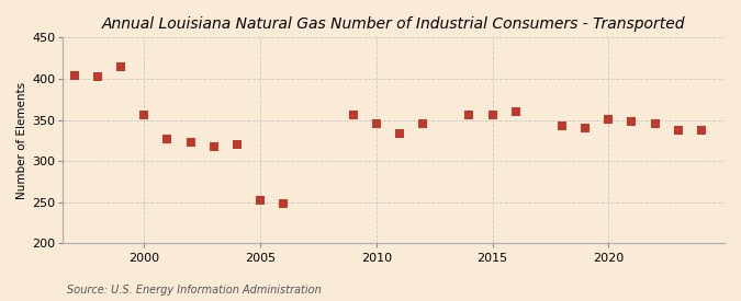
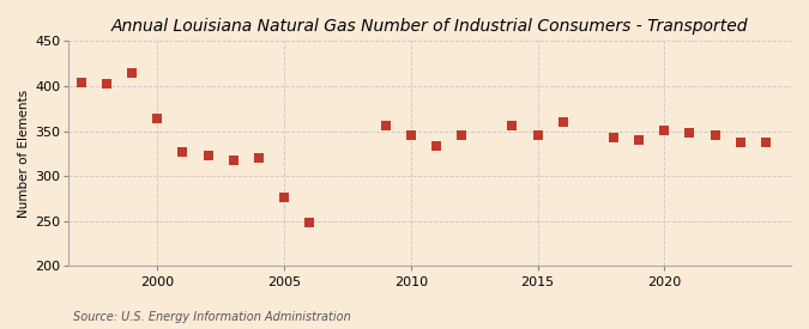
2000: 356 -> 364
2005: 253 -> 276
2015: 356 -> 346
